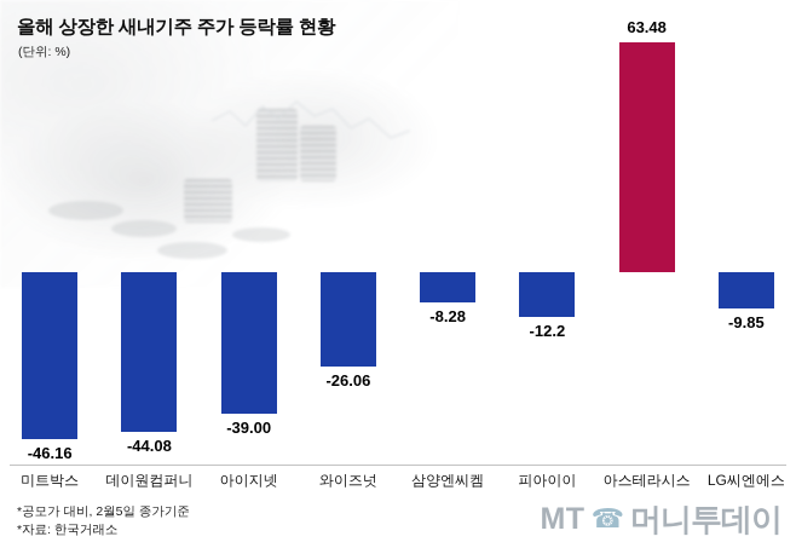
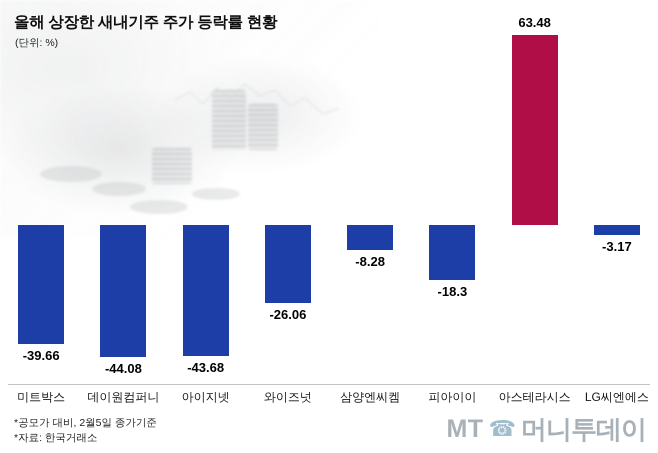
미트박스: -46.16 -> -39.66
아이지넷: -39.00 -> -43.68
피아이이: -12.2 -> -18.3
LG씨엔에스: -9.85 -> -3.17
